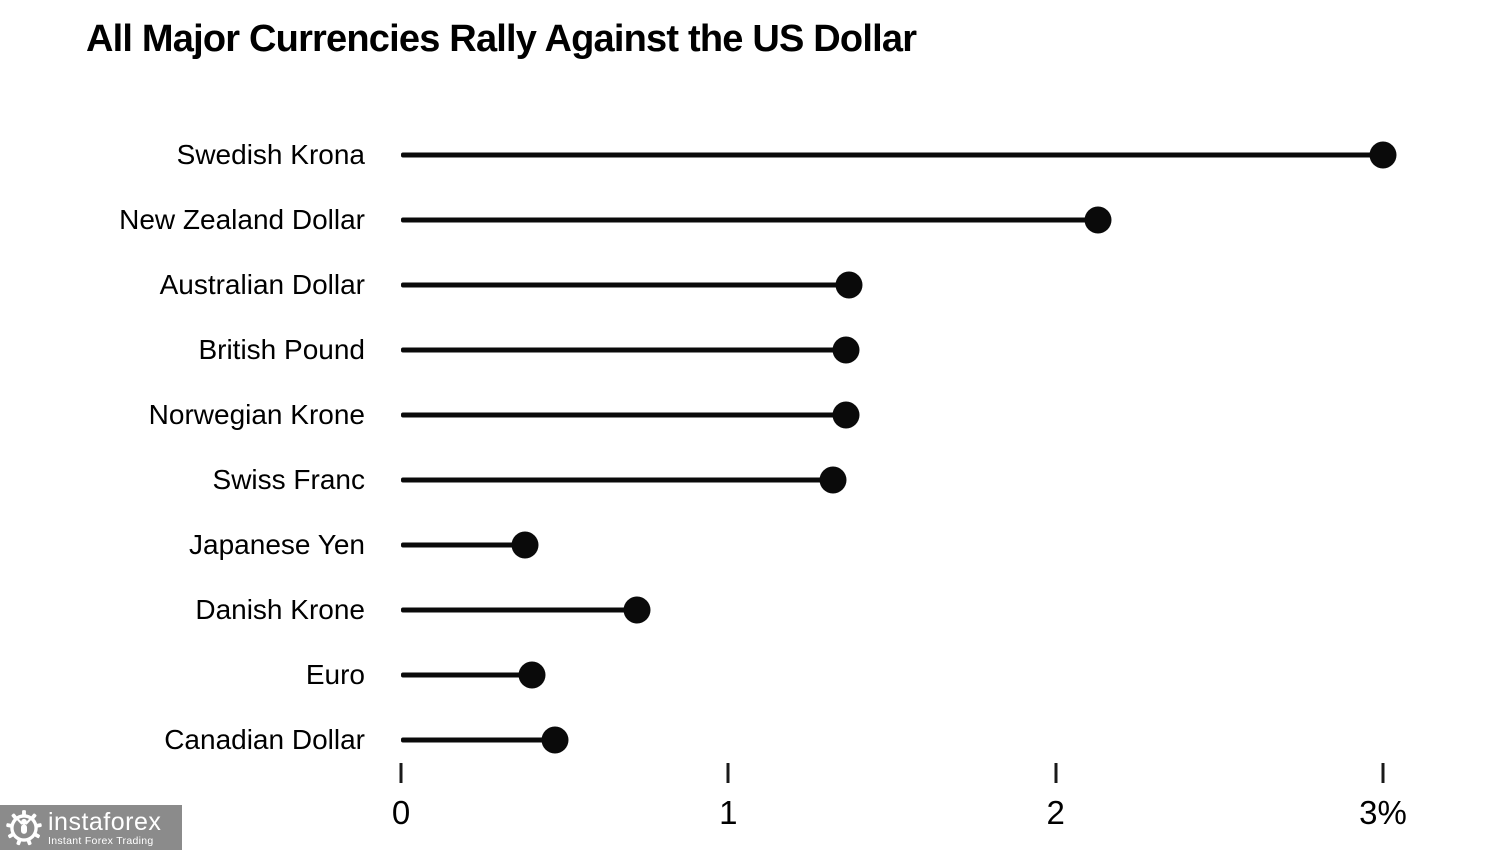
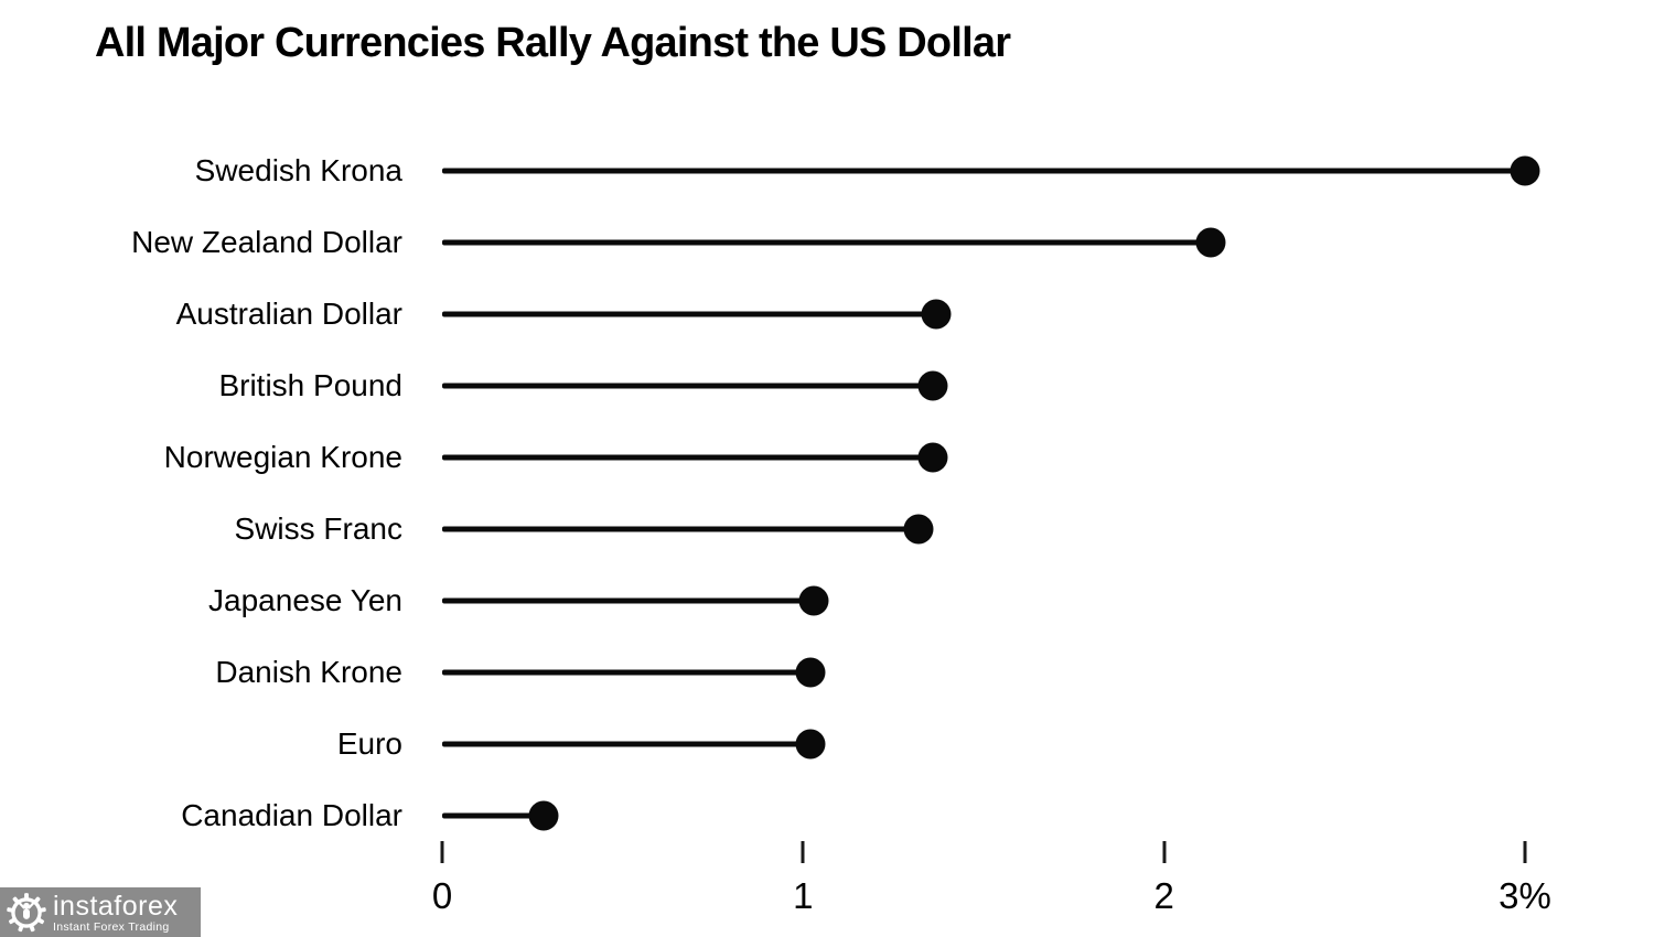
Japanese Yen: 0.38% -> 1.03%
Danish Krone: 0.72% -> 1.02%
Euro: 0.40% -> 1.02%
Canadian Dollar: 0.47% -> 0.28%
